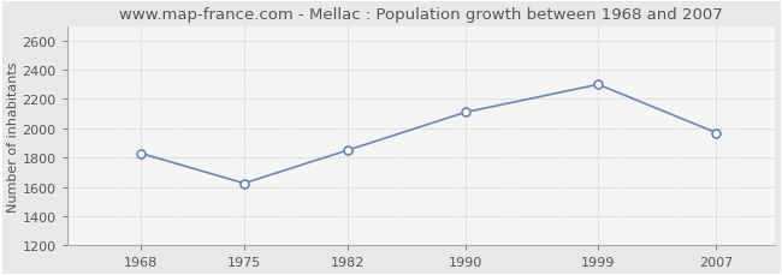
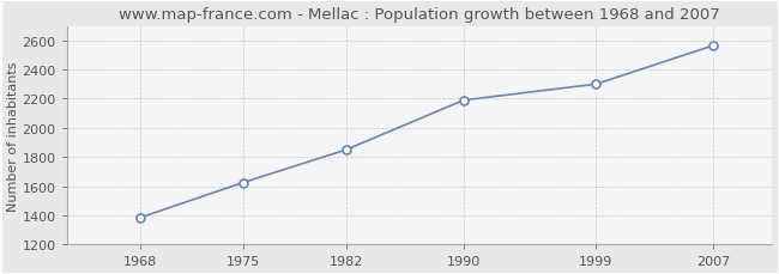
1968: 1830 -> 1380
1990: 2110 -> 2190
2007: 1970 -> 2560
